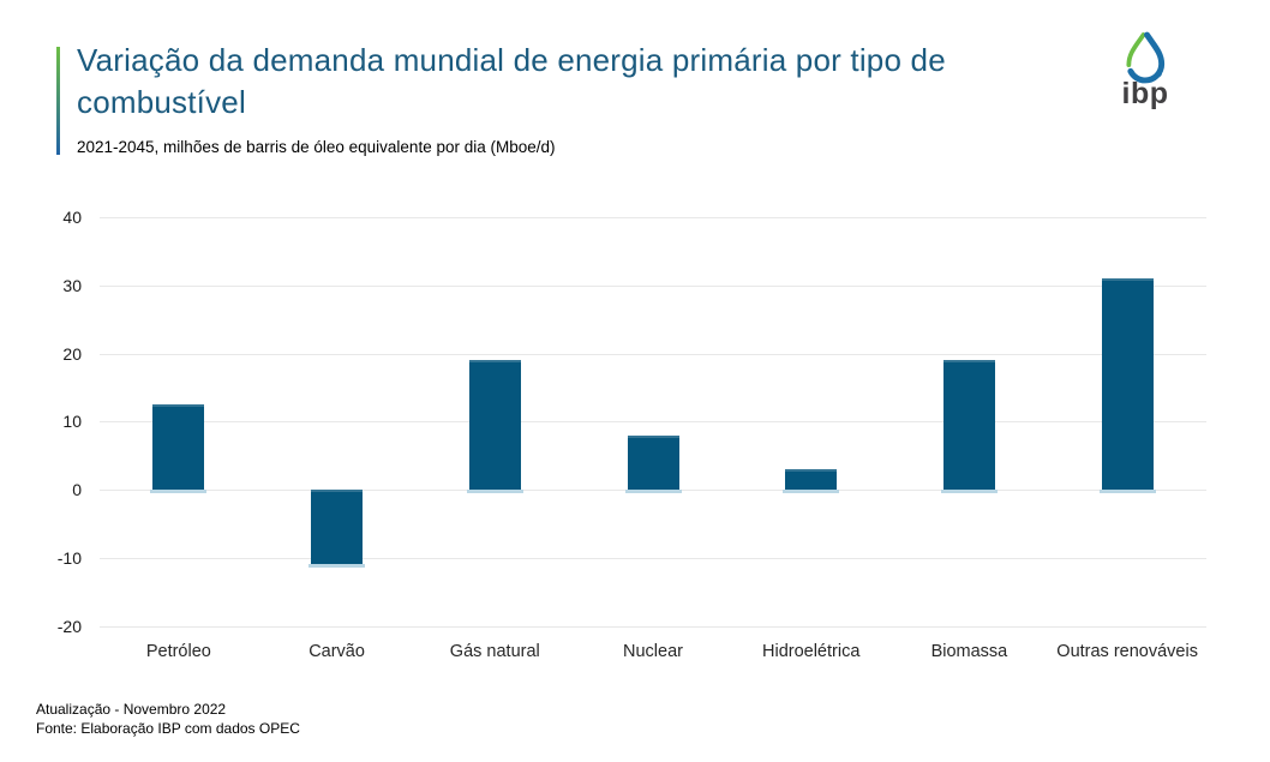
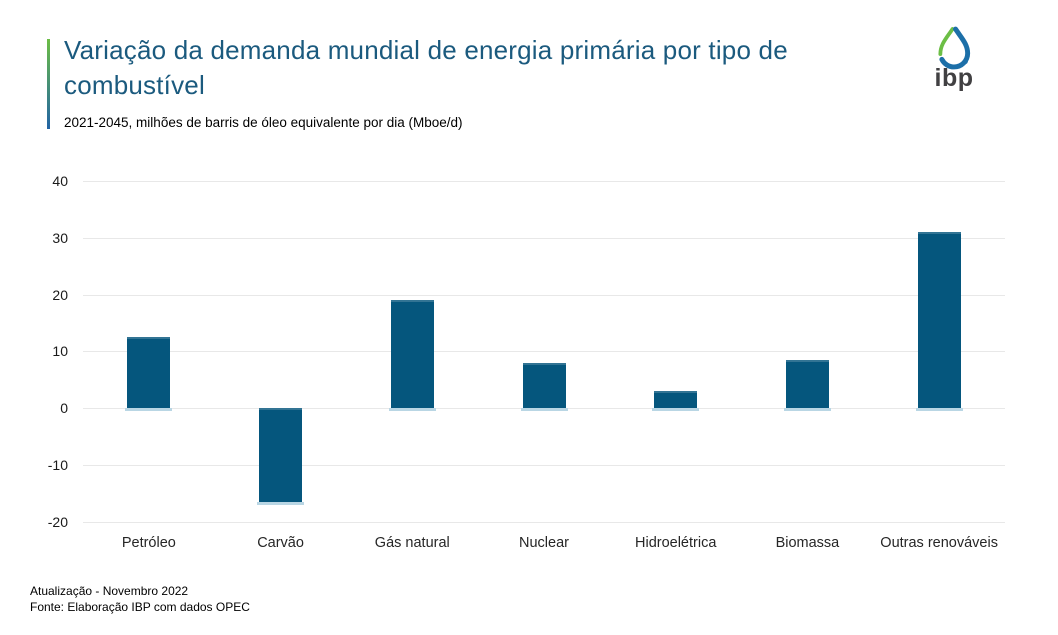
Carvão: -11 -> -16
Biomassa: 19 -> 8
